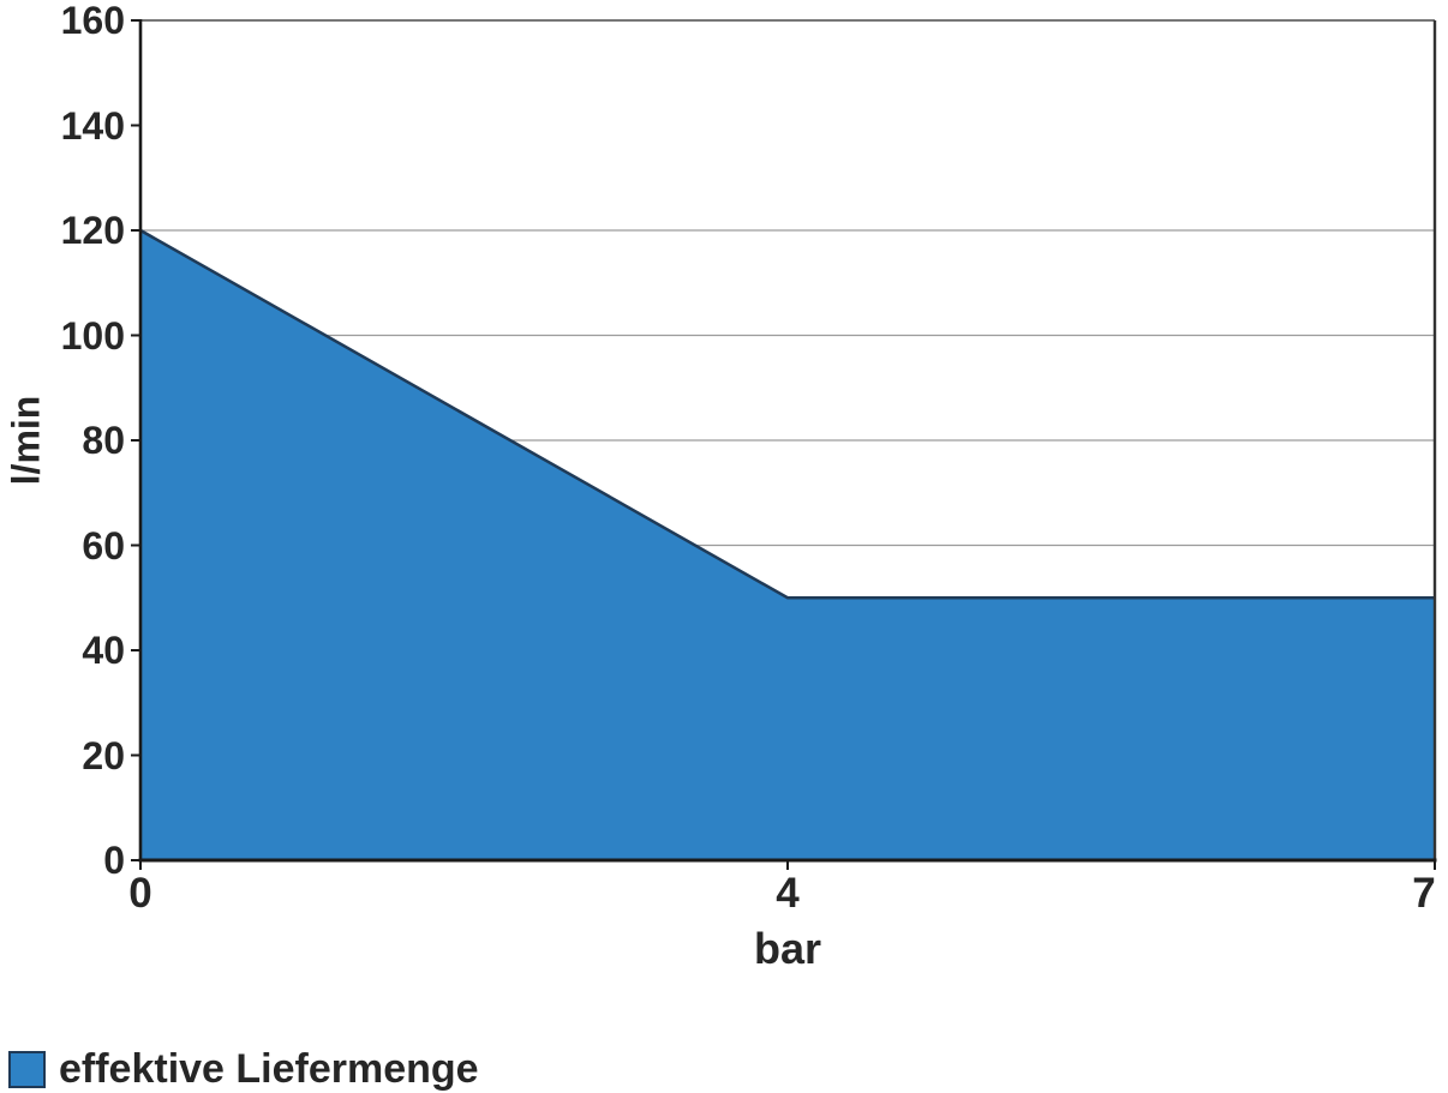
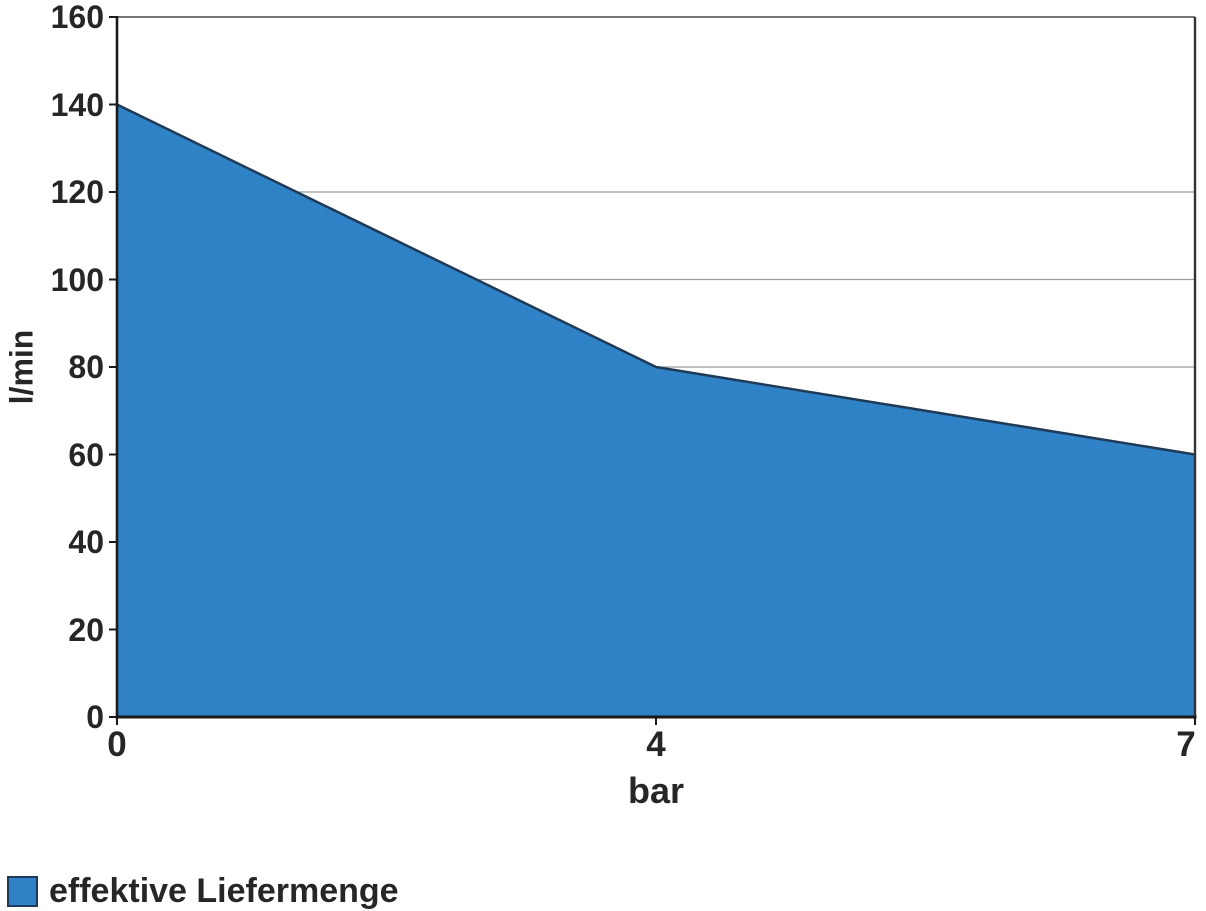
0: 120 -> 140
4: 50 -> 80
7: 50 -> 60
